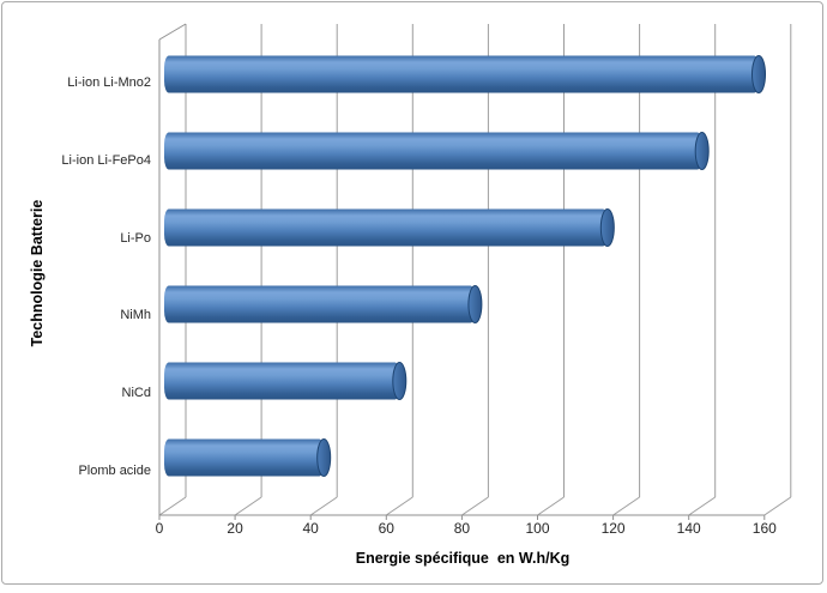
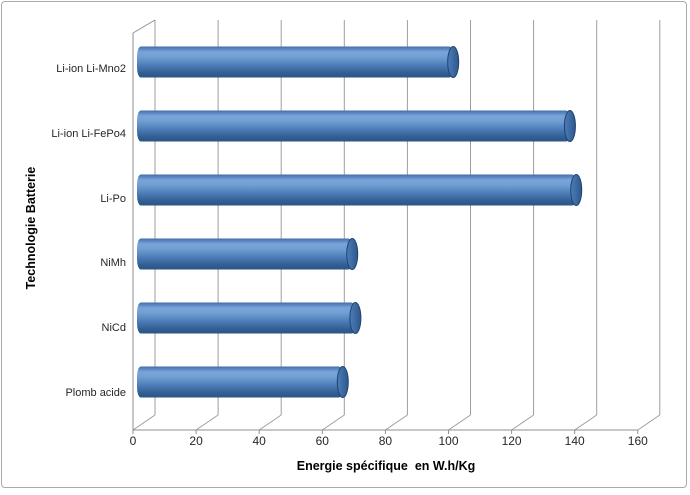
Li-ion Li-Mno2: 155 -> 98
Li-ion Li-FePo4: 140 -> 135
Li-Po: 115 -> 137
NiMh: 80 -> 66
NiCd: 60 -> 67
Plomb acide: 40 -> 63
